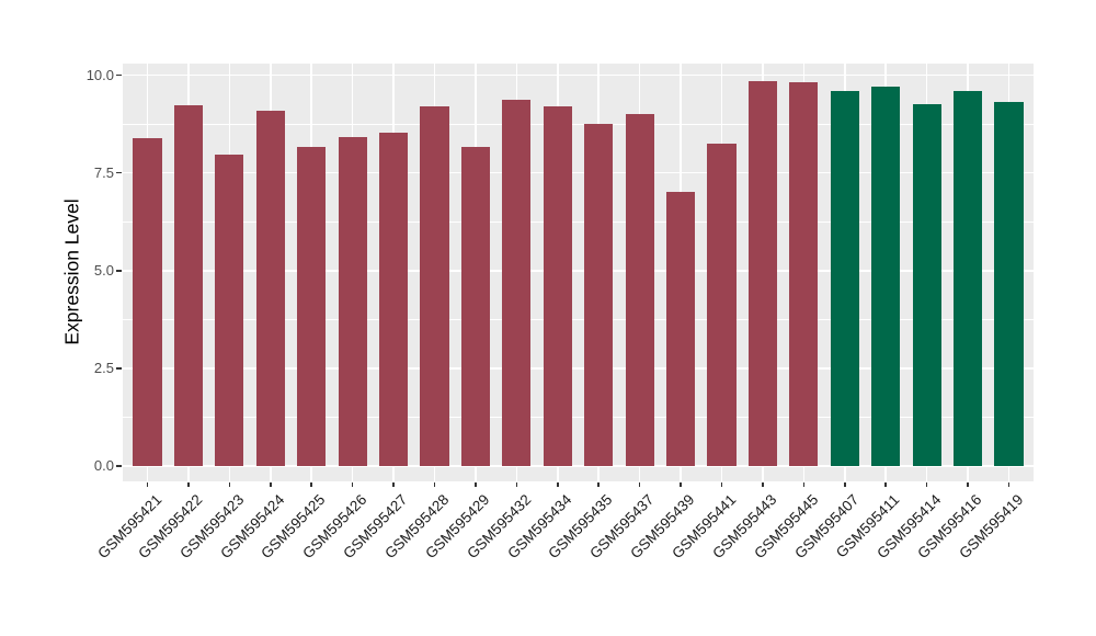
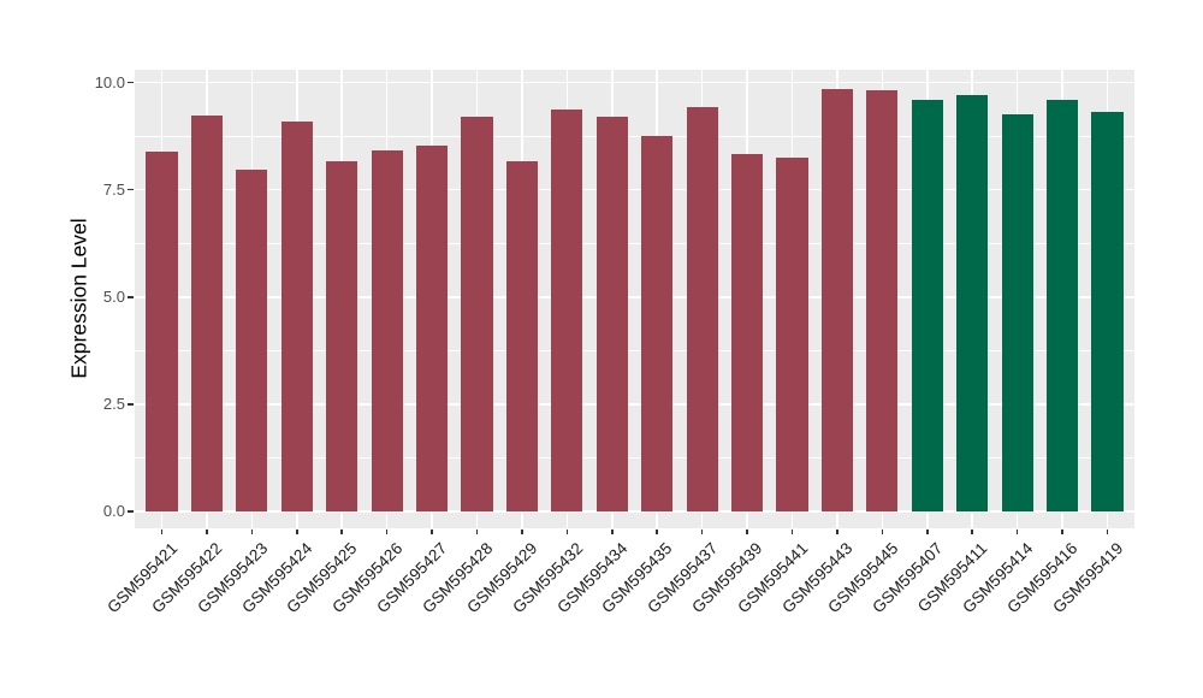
GSM595437: 9.0 -> 9.4
GSM595439: 7.0 -> 8.3
